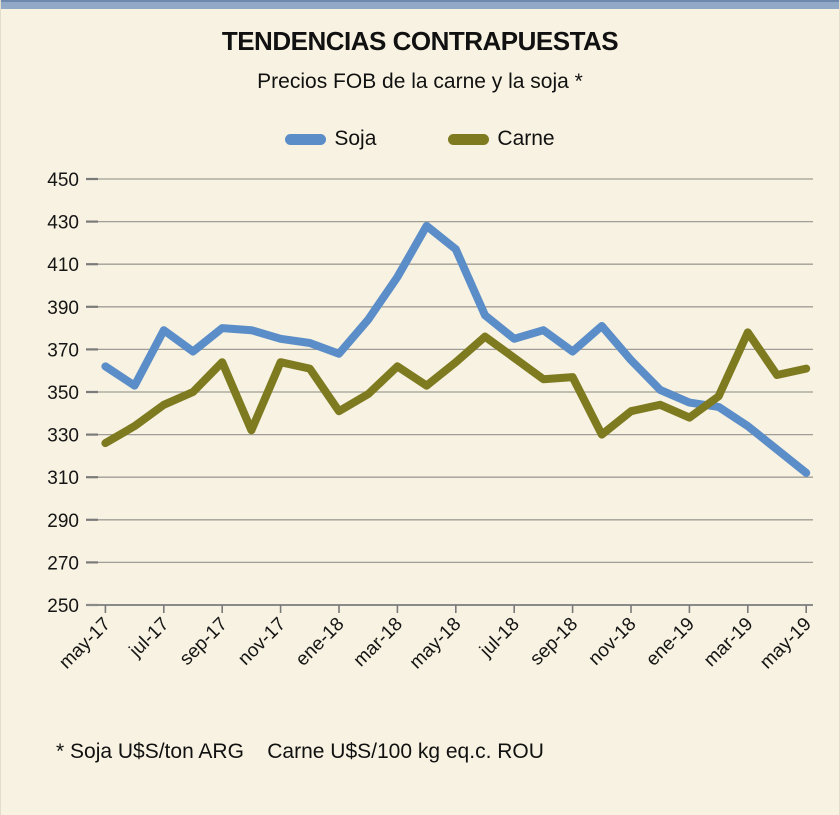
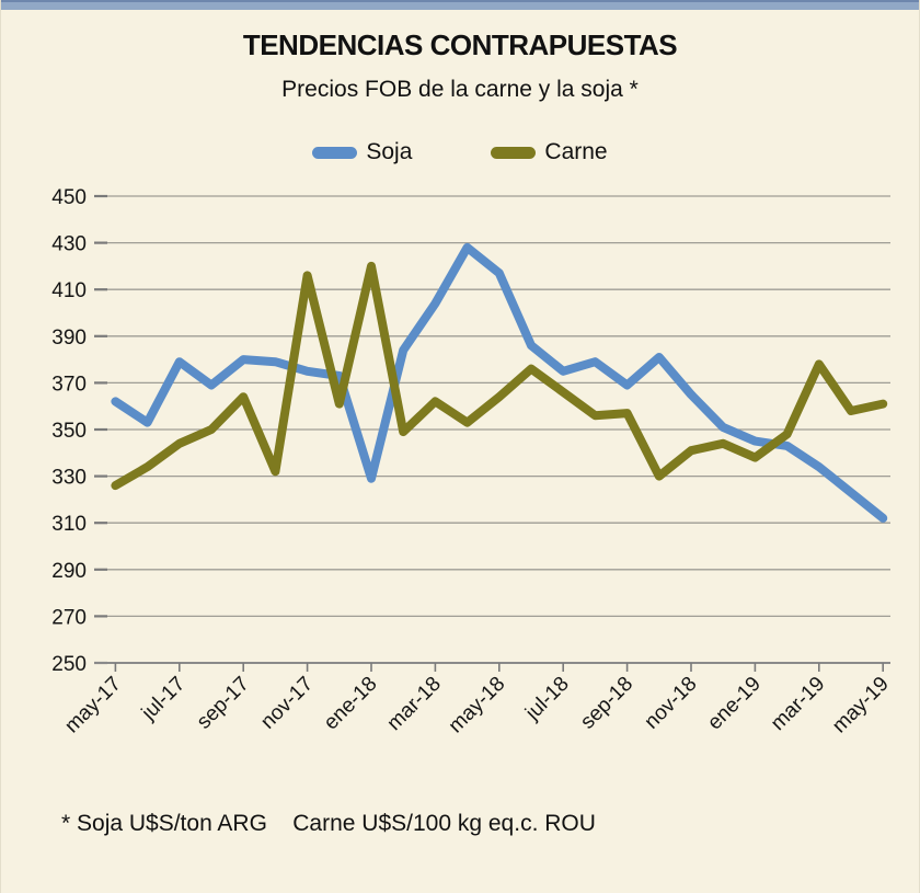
Carne/nov-17: 364 -> 416
Soja/ene-18: 368 -> 329
Carne/ene-18: 341 -> 420
